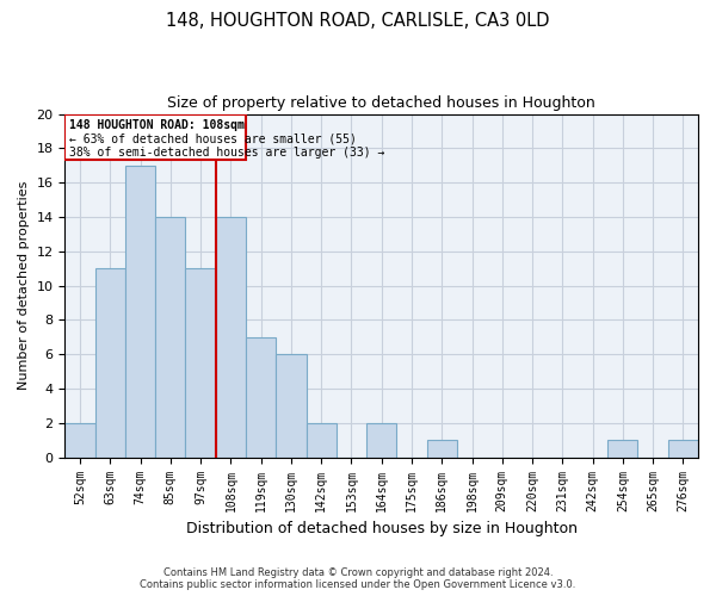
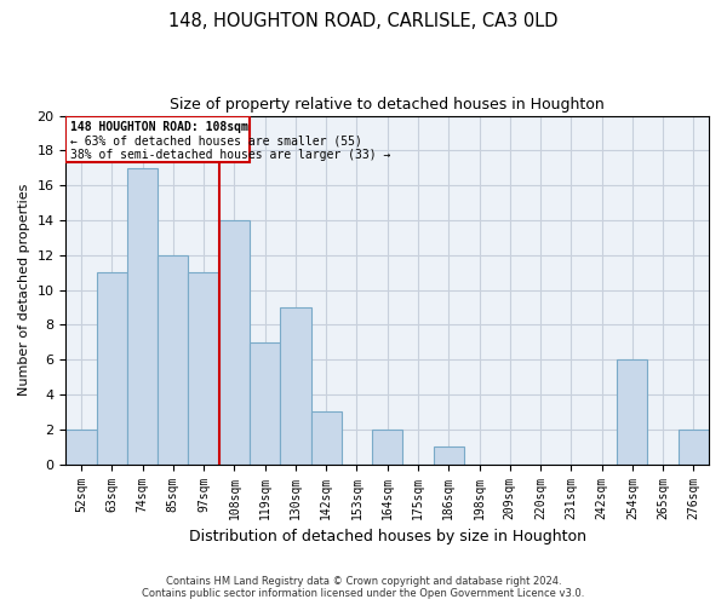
85sqm: 14 -> 12
130sqm: 6 -> 9
142sqm: 2 -> 3
254sqm: 1 -> 6
276sqm: 1 -> 2
